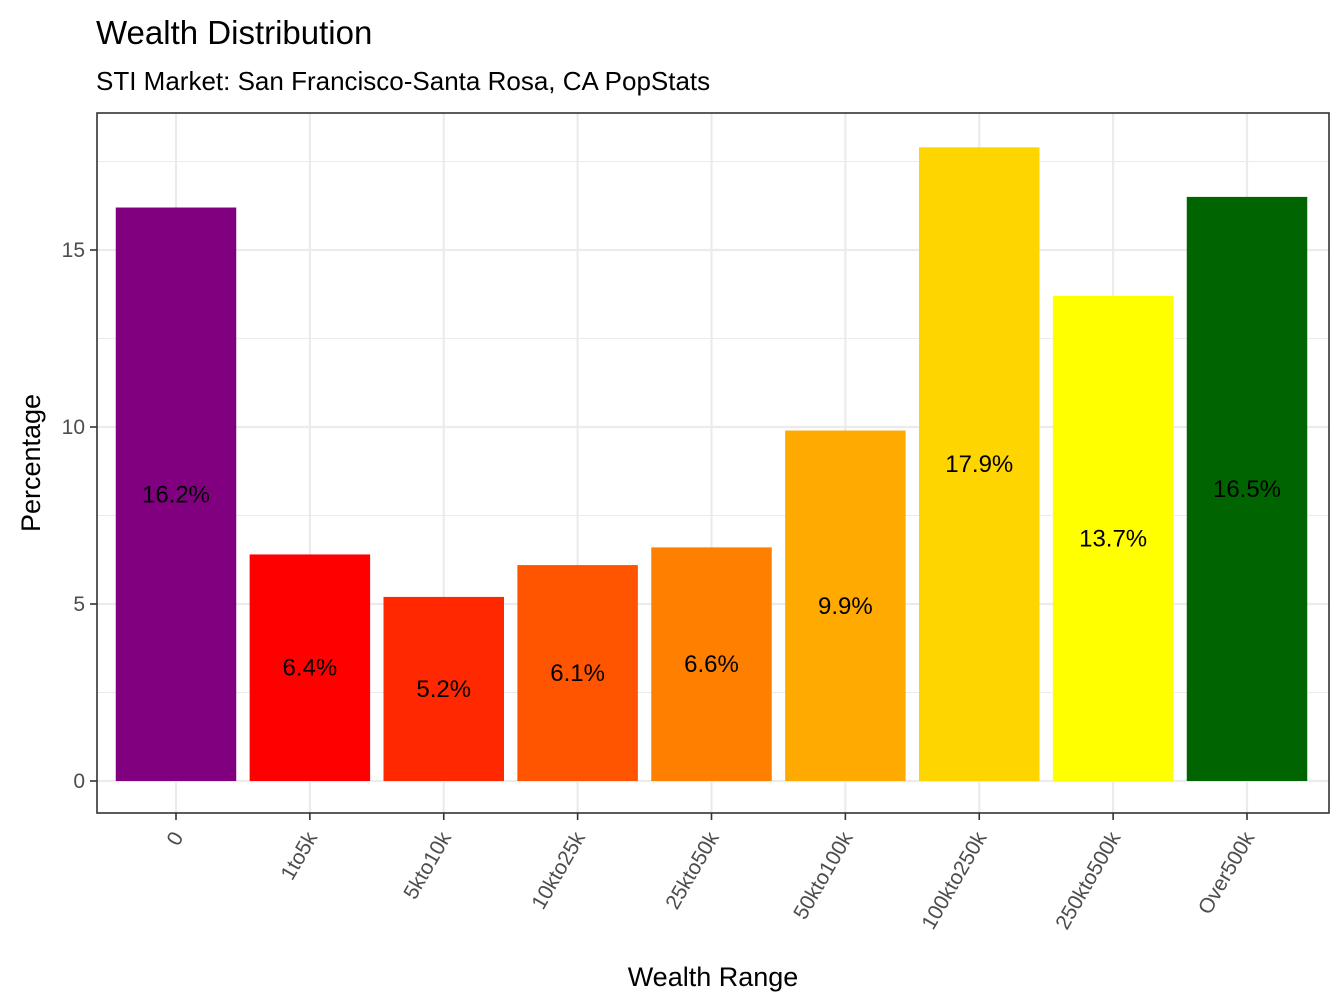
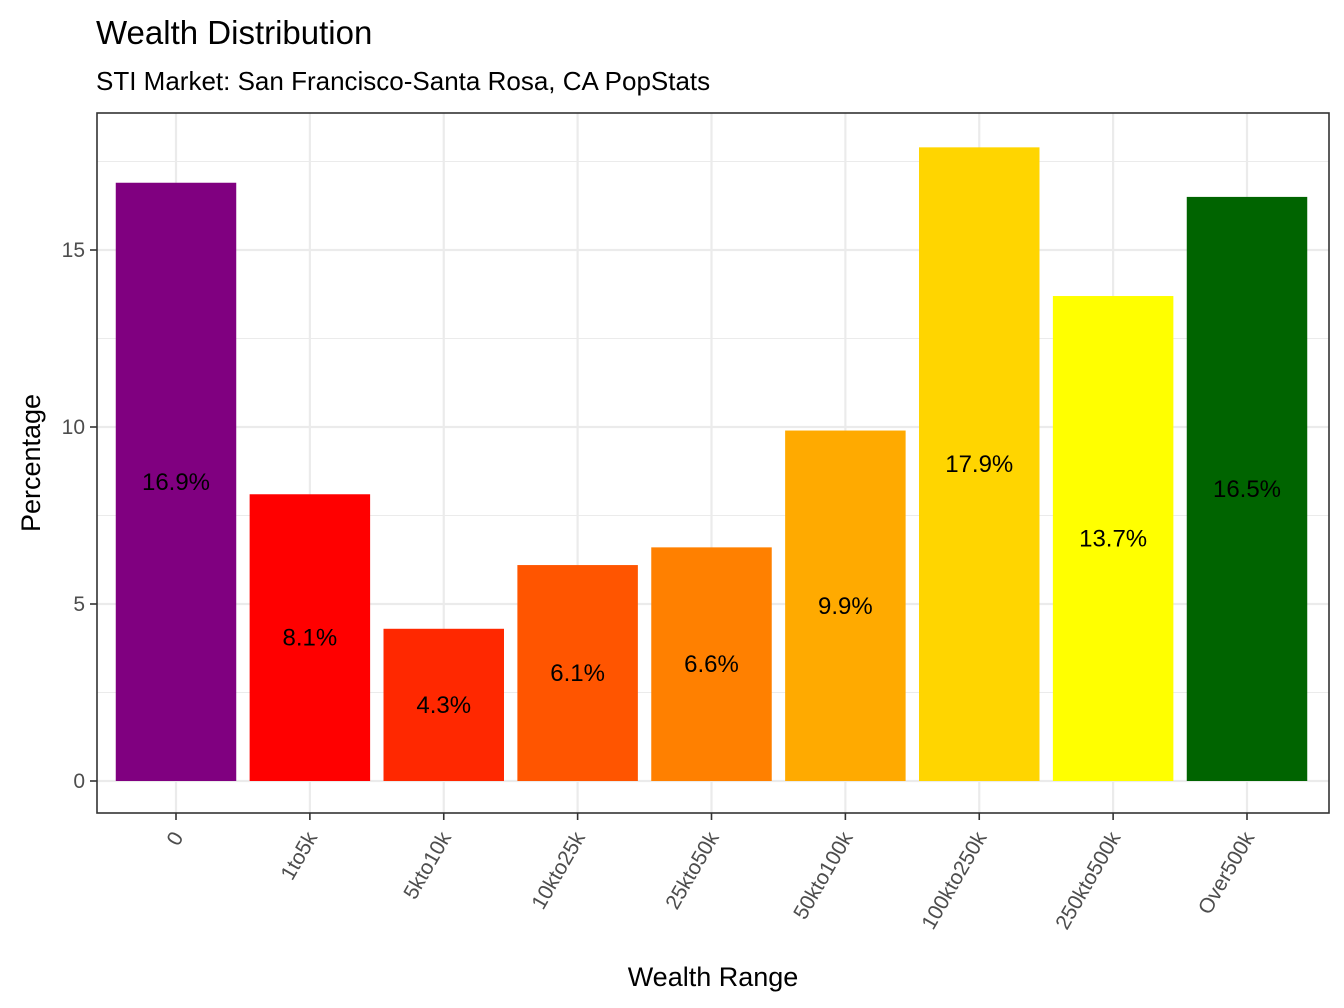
0: 16.2% -> 16.9%
1to5k: 6.4% -> 8.1%
5kto10k: 5.2% -> 4.3%
